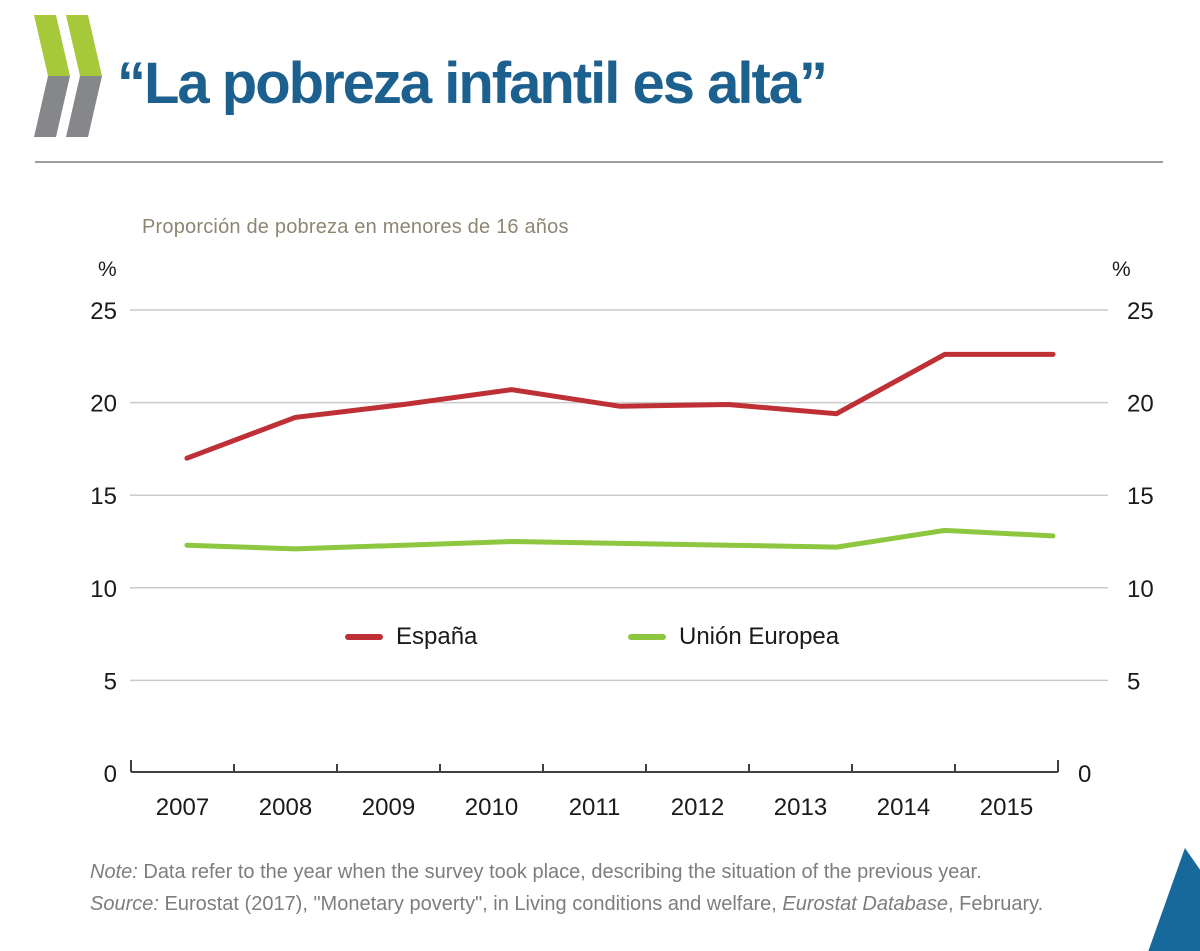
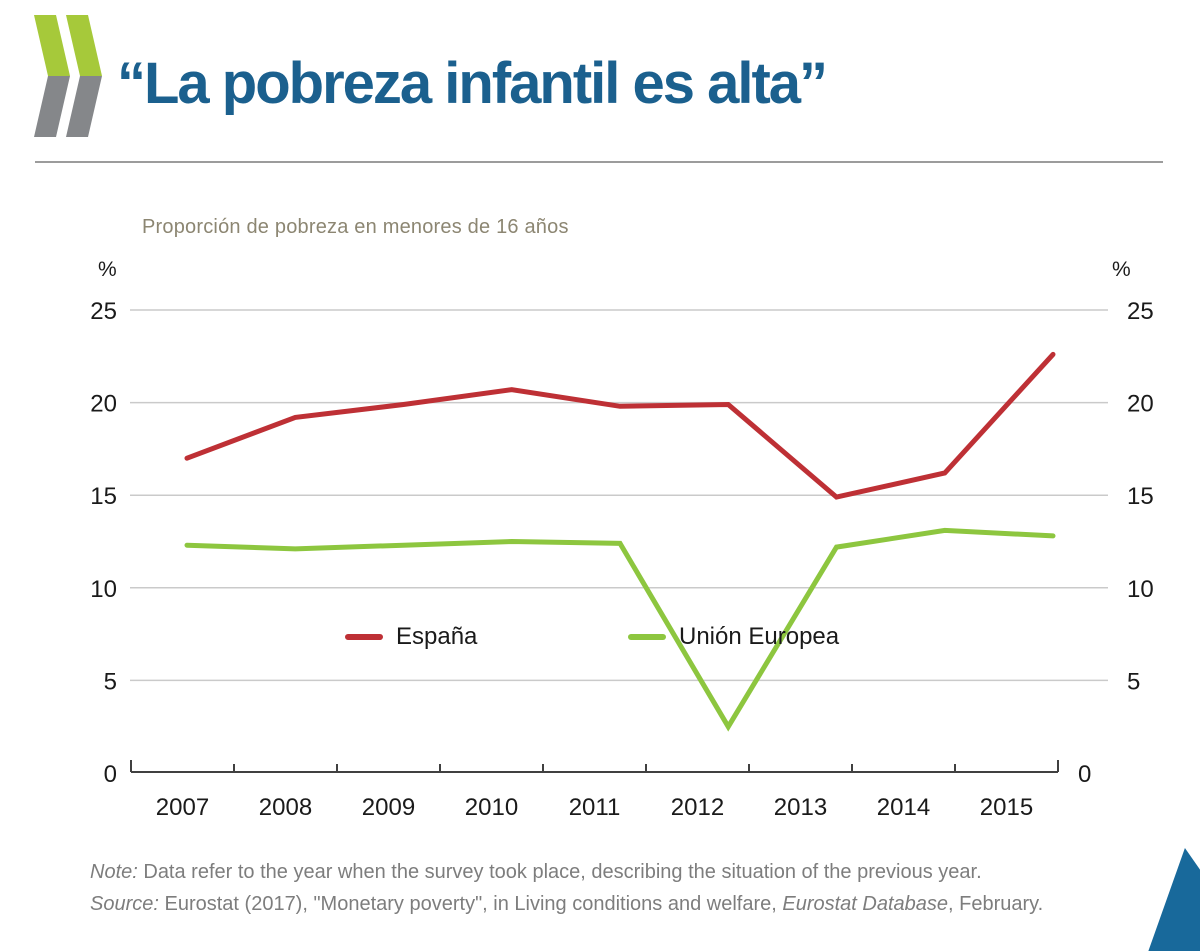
Unión Europea/2012: 12.3 -> 2.5
España/2013: 19.4 -> 14.9
España/2014: 22.6 -> 16.2
